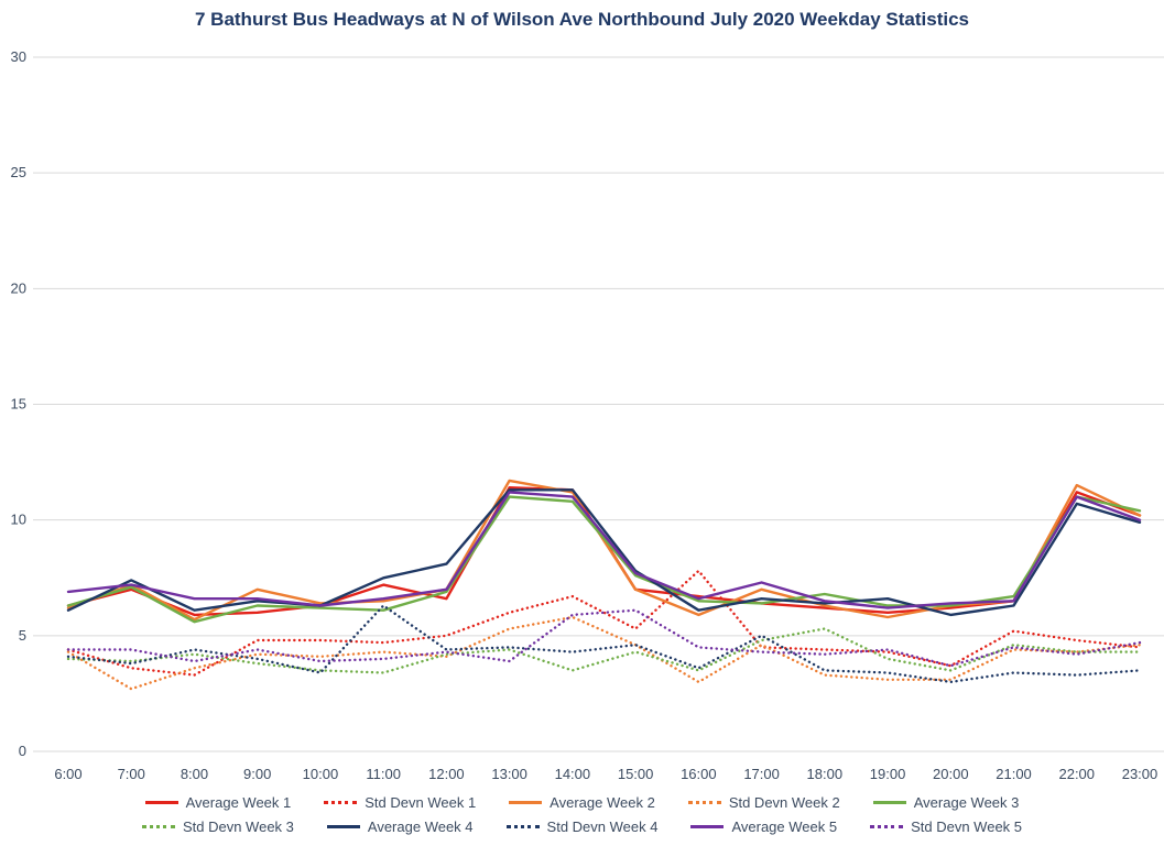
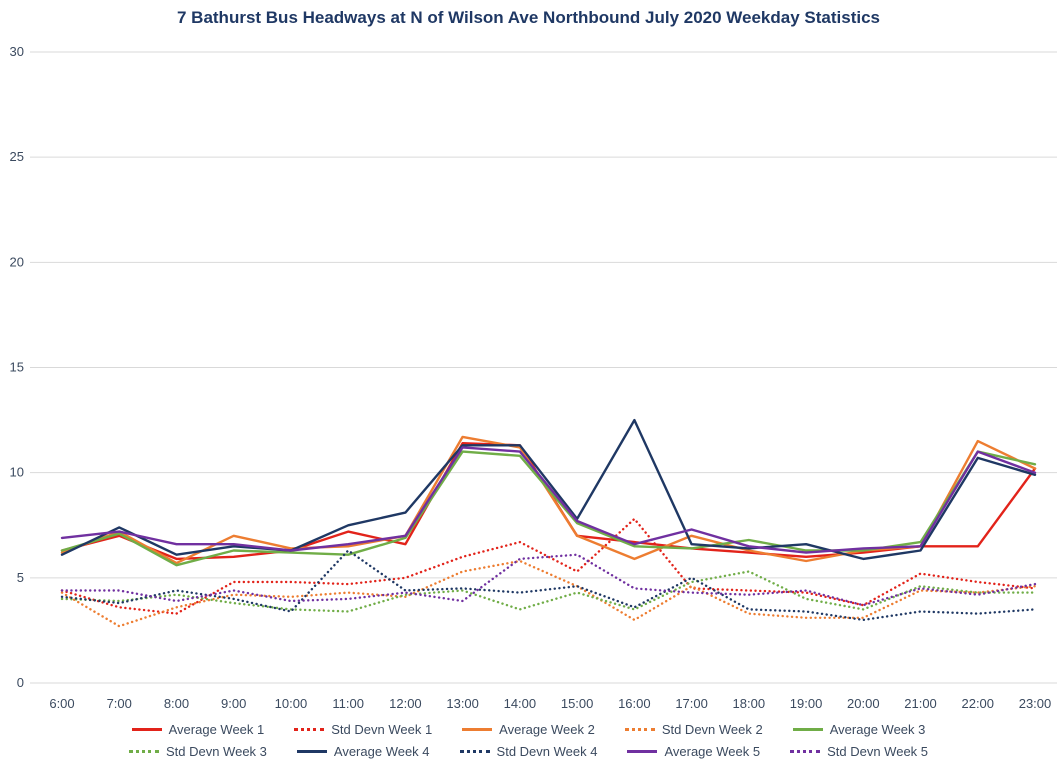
Average Week 4/16:00: 6.1 -> 12.5
Average Week 1/22:00: 11.2 -> 6.5
